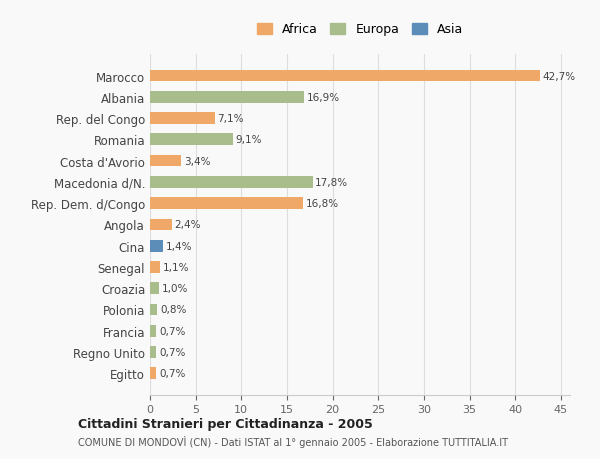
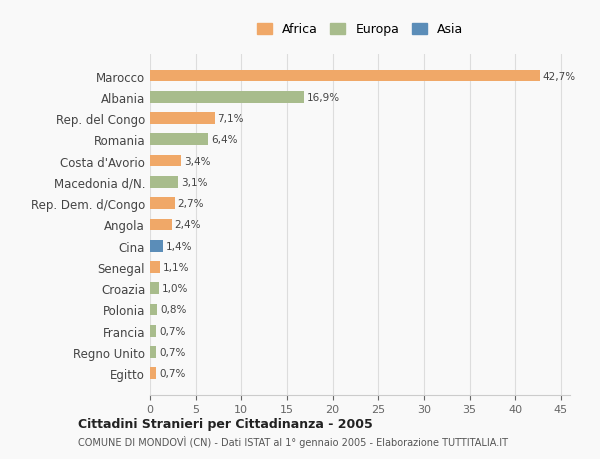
Romania: 9,1% -> 6,4%
Macedonia d/N.: 17,8% -> 3,1%
Rep. Dem. d/Congo: 16,8% -> 2,7%
